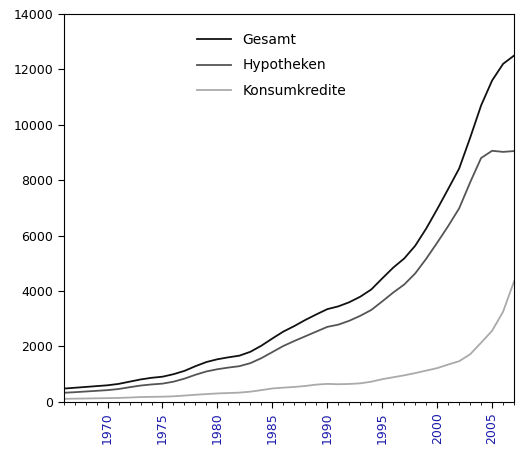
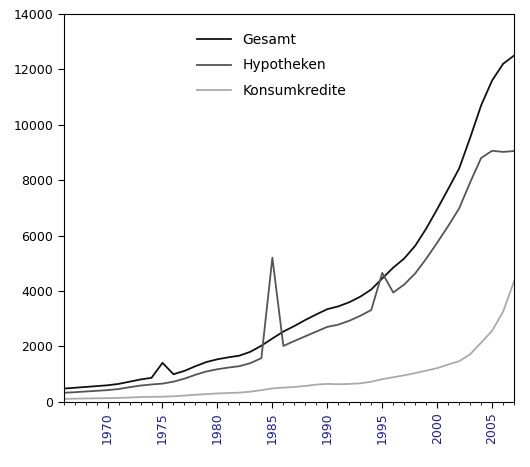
Gesamt/1975: 900 -> 1400
Hypotheken/1985: 1790 -> 5200
Hypotheken/1995: 3620 -> 4650
